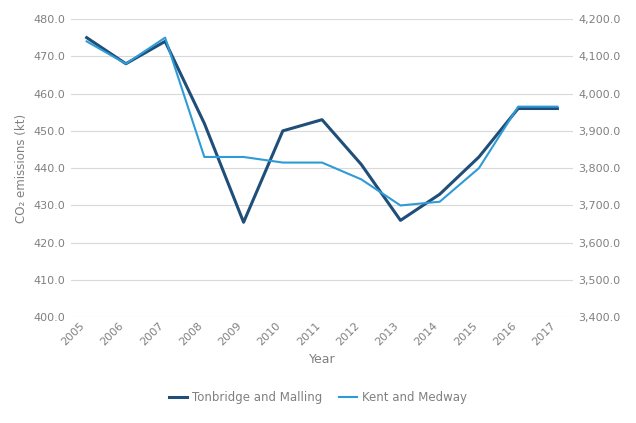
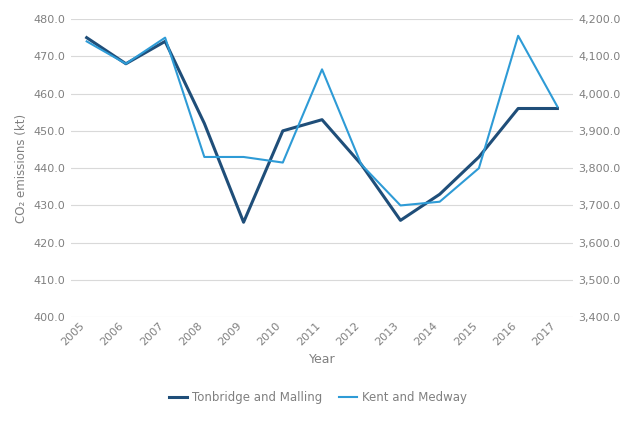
Kent and Medway/2011: 441.5 -> 466.5
Kent and Medway/2012: 437.0 -> 441.0
Kent and Medway/2016: 456.5 -> 475.5
